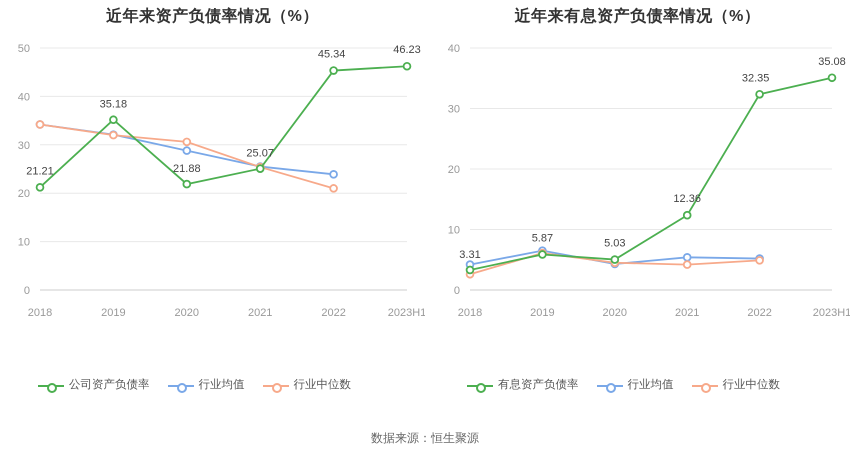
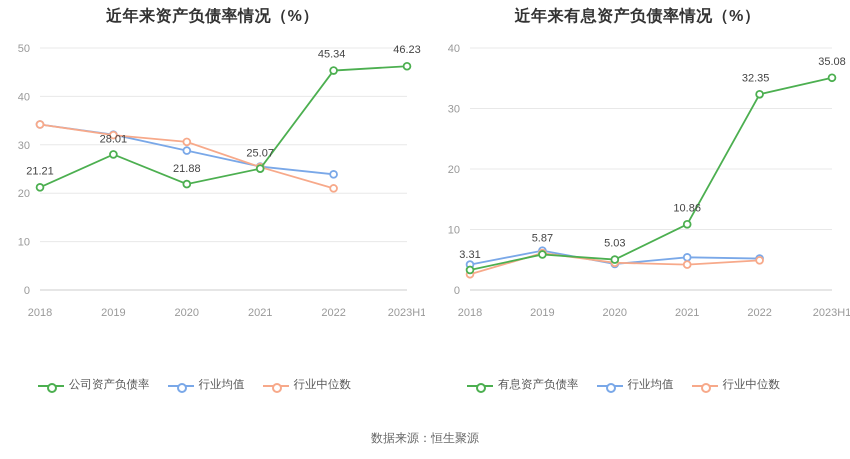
近年来资产负债率情况（%）/公司资产负债率/2019: 35.18 -> 28.01
近年来有息资产负债率情况（%）/有息资产负债率/2021: 12.36 -> 10.86
